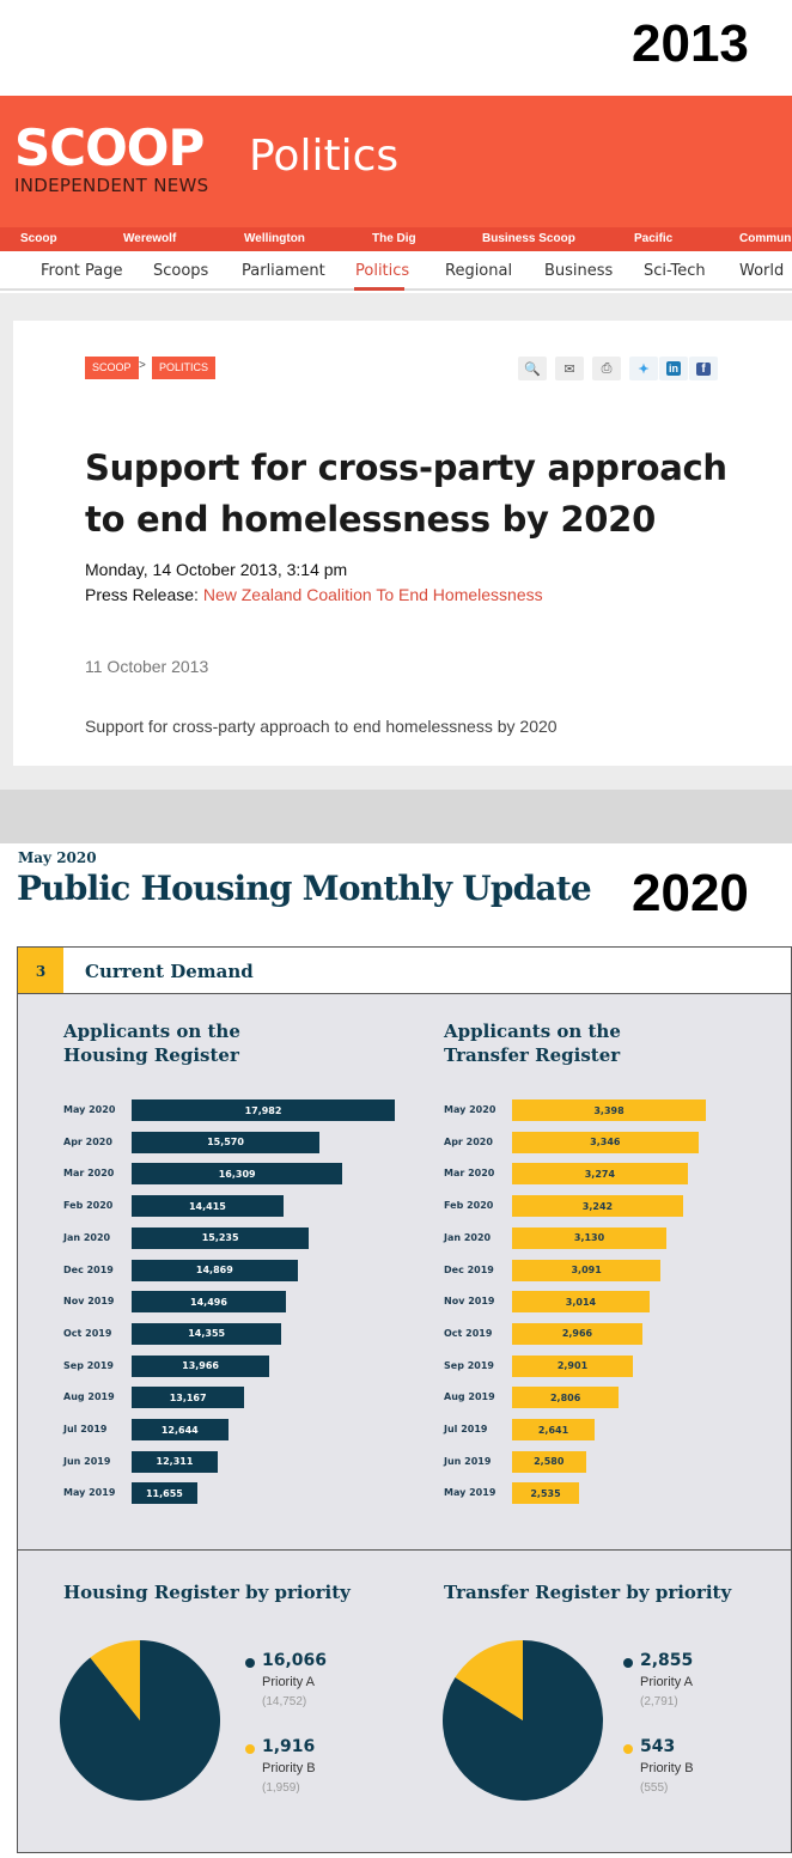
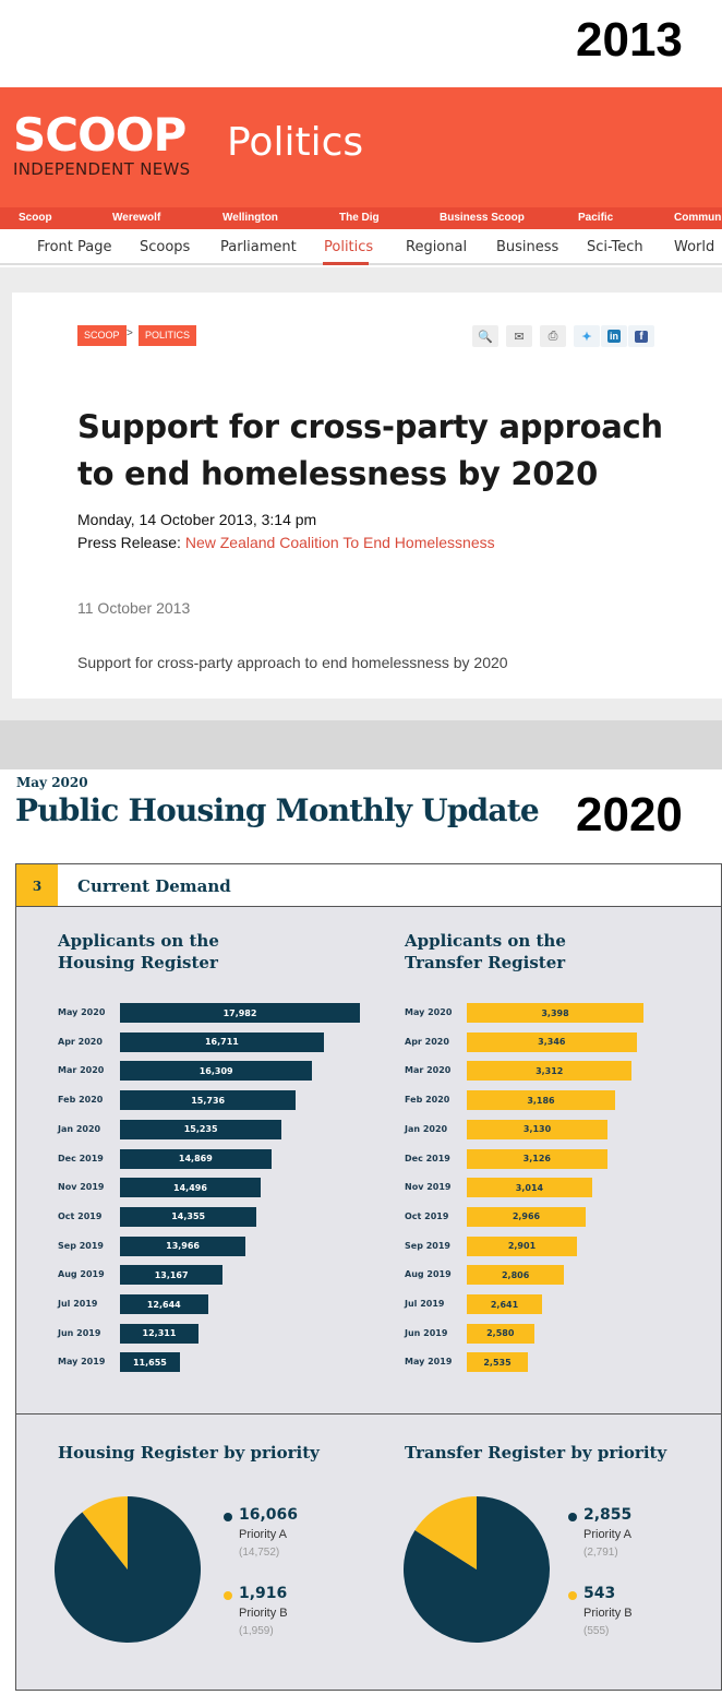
Applicants on the Housing Register/Apr 2020: 15,570 -> 16,711
Applicants on the Housing Register/Feb 2020: 14,415 -> 15,736
Applicants on the Transfer Register/Mar 2020: 3,274 -> 3,312
Applicants on the Transfer Register/Feb 2020: 3,242 -> 3,186
Applicants on the Transfer Register/Dec 2019: 3,091 -> 3,126
